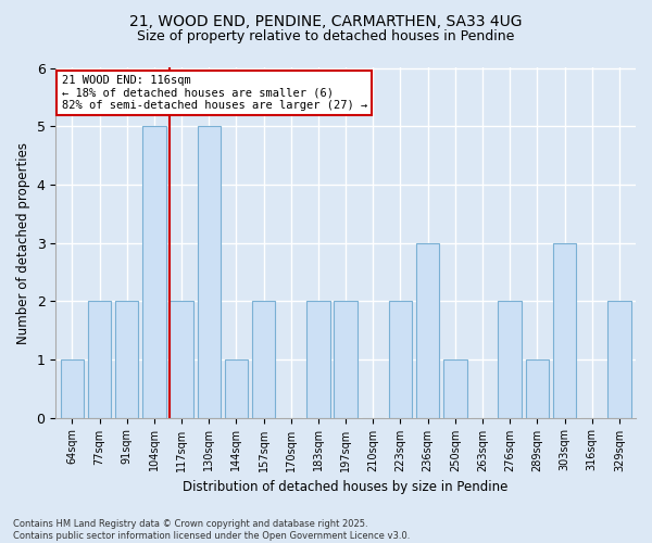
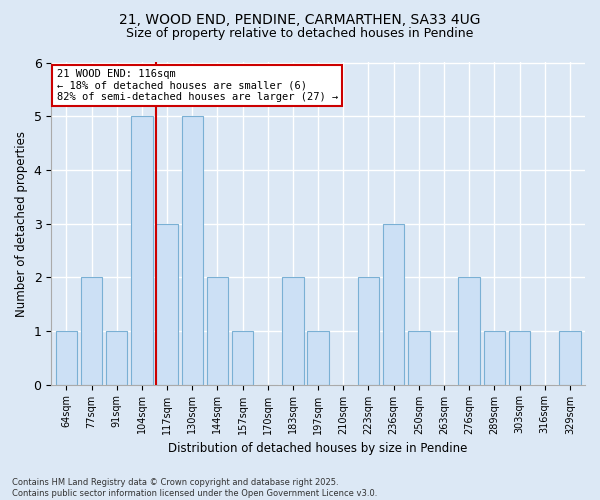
91sqm: 2 -> 1
117sqm: 2 -> 3
144sqm: 1 -> 2
157sqm: 2 -> 1
197sqm: 2 -> 1
303sqm: 3 -> 1
329sqm: 2 -> 1
